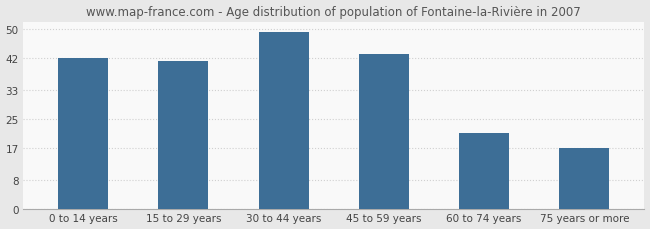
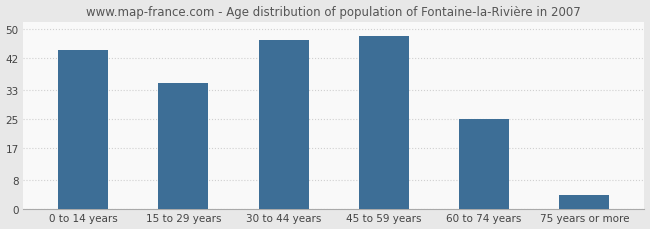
0 to 14 years: 42 -> 44
15 to 29 years: 41 -> 35
30 to 44 years: 49 -> 47
45 to 59 years: 43 -> 48
60 to 74 years: 21 -> 25
75 years or more: 17 -> 4
